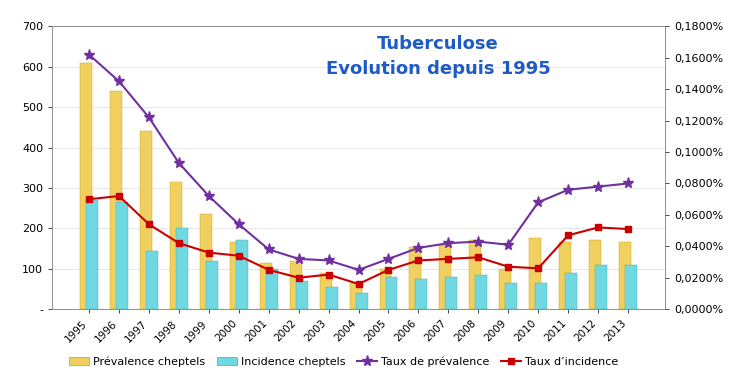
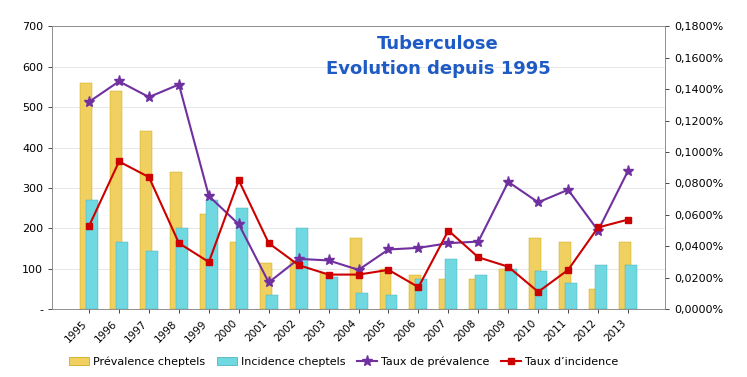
Prévalence cheptels/1995: 610 -> 560
Taux de prévalence/1995: 0,162% -> 0,132%
Taux d’incidence/1995: 0,070% -> 0,053%
Taux d’incidence/1996: 0,072% -> 0,094%
Incidence cheptels/1996: 265 -> 165
Taux de prévalence/1997: 0,122% -> 0,135%
Taux d’incidence/1997: 0,054% -> 0,084%
Prévalence cheptels/1998: 315 -> 340
Taux de prévalence/1998: 0,093% -> 0,143%
Taux d’incidence/1999: 0,036% -> 0,030%
Incidence cheptels/1999: 120 -> 270
Taux d’incidence/2000: 0,034% -> 0,082%
Incidence cheptels/2000: 170 -> 250
Taux de prévalence/2001: 0,038% -> 0,017%
Taux d’incidence/2001: 0,025% -> 0,042%
Incidence cheptels/2001: 100 -> 35
Taux d’incidence/2002: 0,020% -> 0,028%
Incidence cheptels/2002: 70 -> 200
Incidence cheptels/2003: 55 -> 80
Prévalence cheptels/2004: 65 -> 175
Taux d’incidence/2004: 0,016% -> 0,022%
Taux de prévalence/2005: 0,032% -> 0,038%
Incidence cheptels/2005: 80 -> 35
Prévalence cheptels/2006: 155 -> 85
Taux d’incidence/2006: 0,031% -> 0,014%
Prévalence cheptels/2007: 160 -> 75
Taux d’incidence/2007: 0,032% -> 0,050%
Incidence cheptels/2007: 80 -> 125
Prévalence cheptels/2008: 170 -> 75
Taux de prévalence/2009: 0,041% -> 0,081%
Incidence cheptels/2009: 65 -> 100
Taux d’incidence/2010: 0,026% -> 0,011%
Incidence cheptels/2010: 65 -> 95
Taux d’incidence/2011: 0,047% -> 0,025%
Incidence cheptels/2011: 90 -> 65
Prévalence cheptels/2012: 170 -> 50
Taux de prévalence/2012: 0,078% -> 0,050%
Taux de prévalence/2013: 0,080% -> 0,088%
Taux d’incidence/2013: 0,051% -> 0,057%
